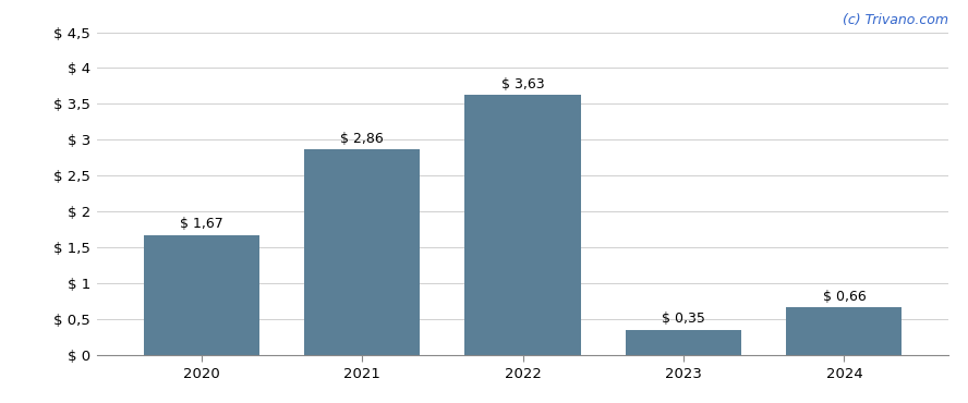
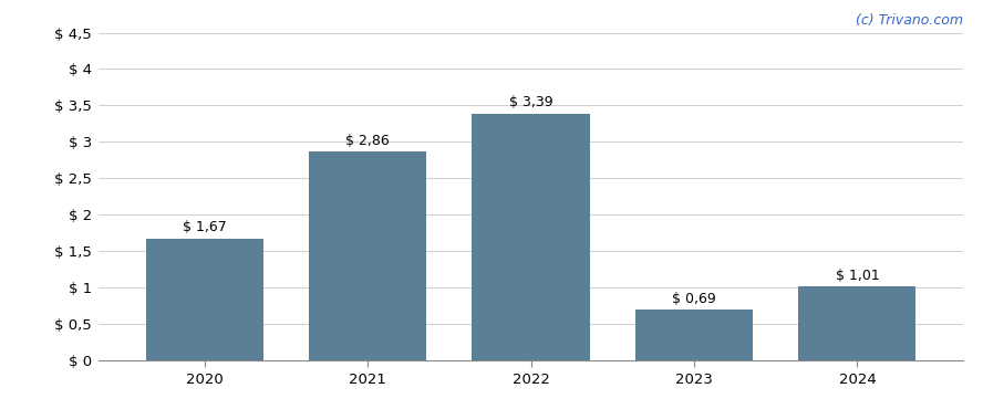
2022: 3,63 -> 3,39
2023: 0,35 -> 0,69
2024: 0,66 -> 1,01
